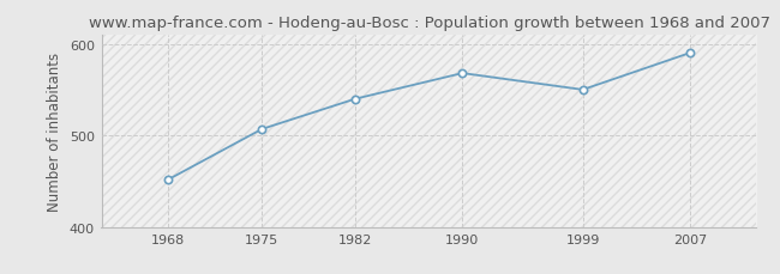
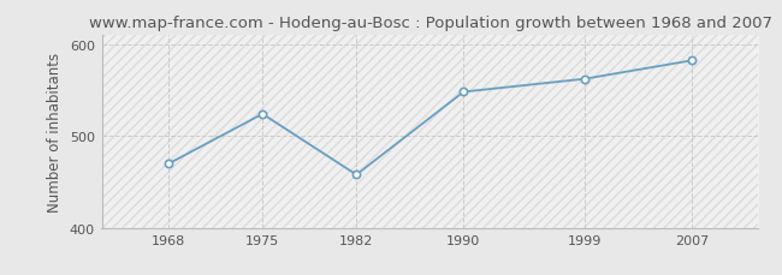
1968: 452 -> 470
1975: 507 -> 524
1982: 540 -> 458
1990: 568 -> 548
1999: 550 -> 562
2007: 590 -> 582
